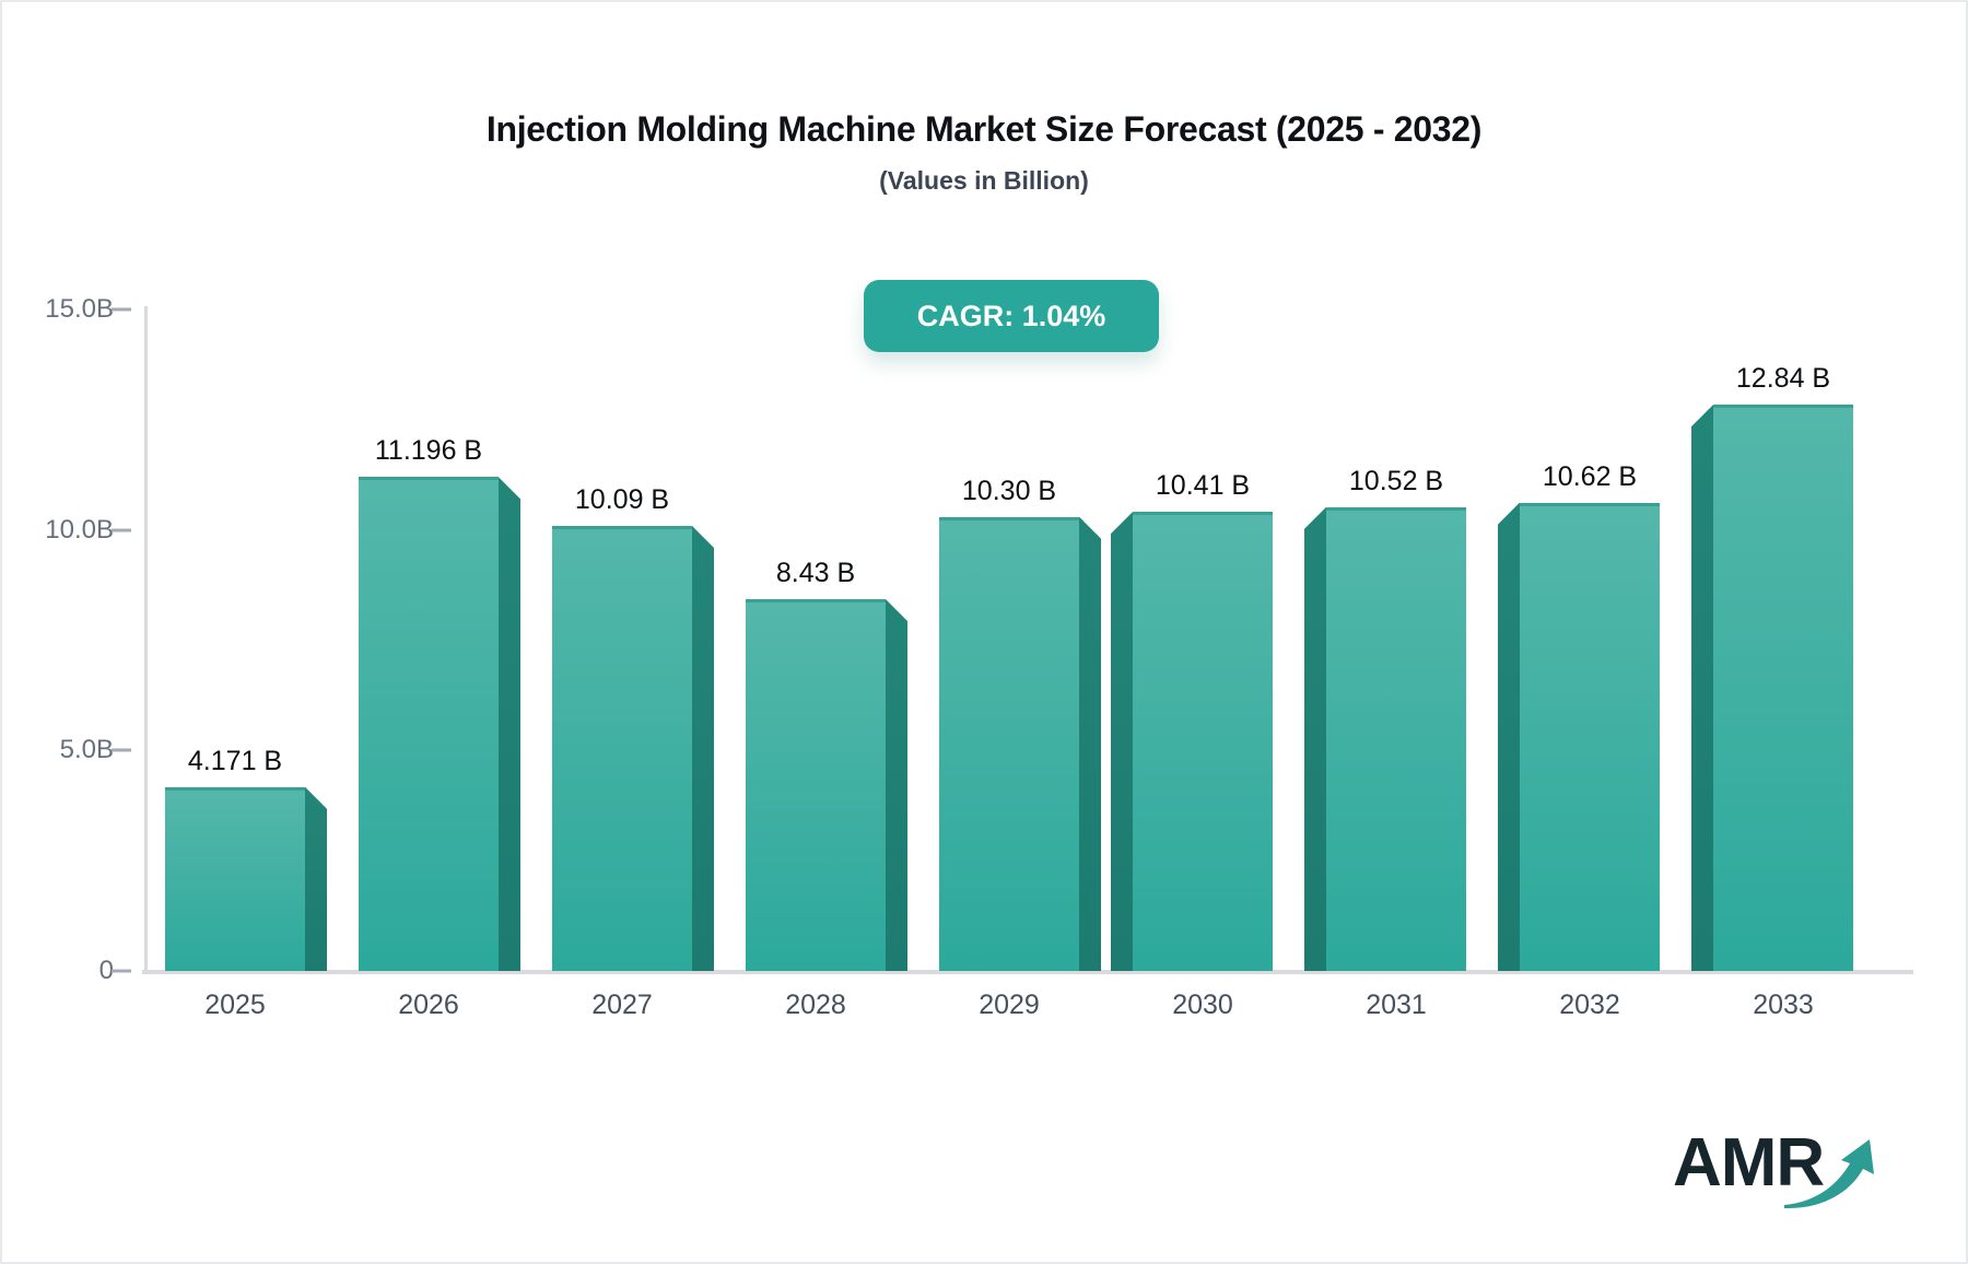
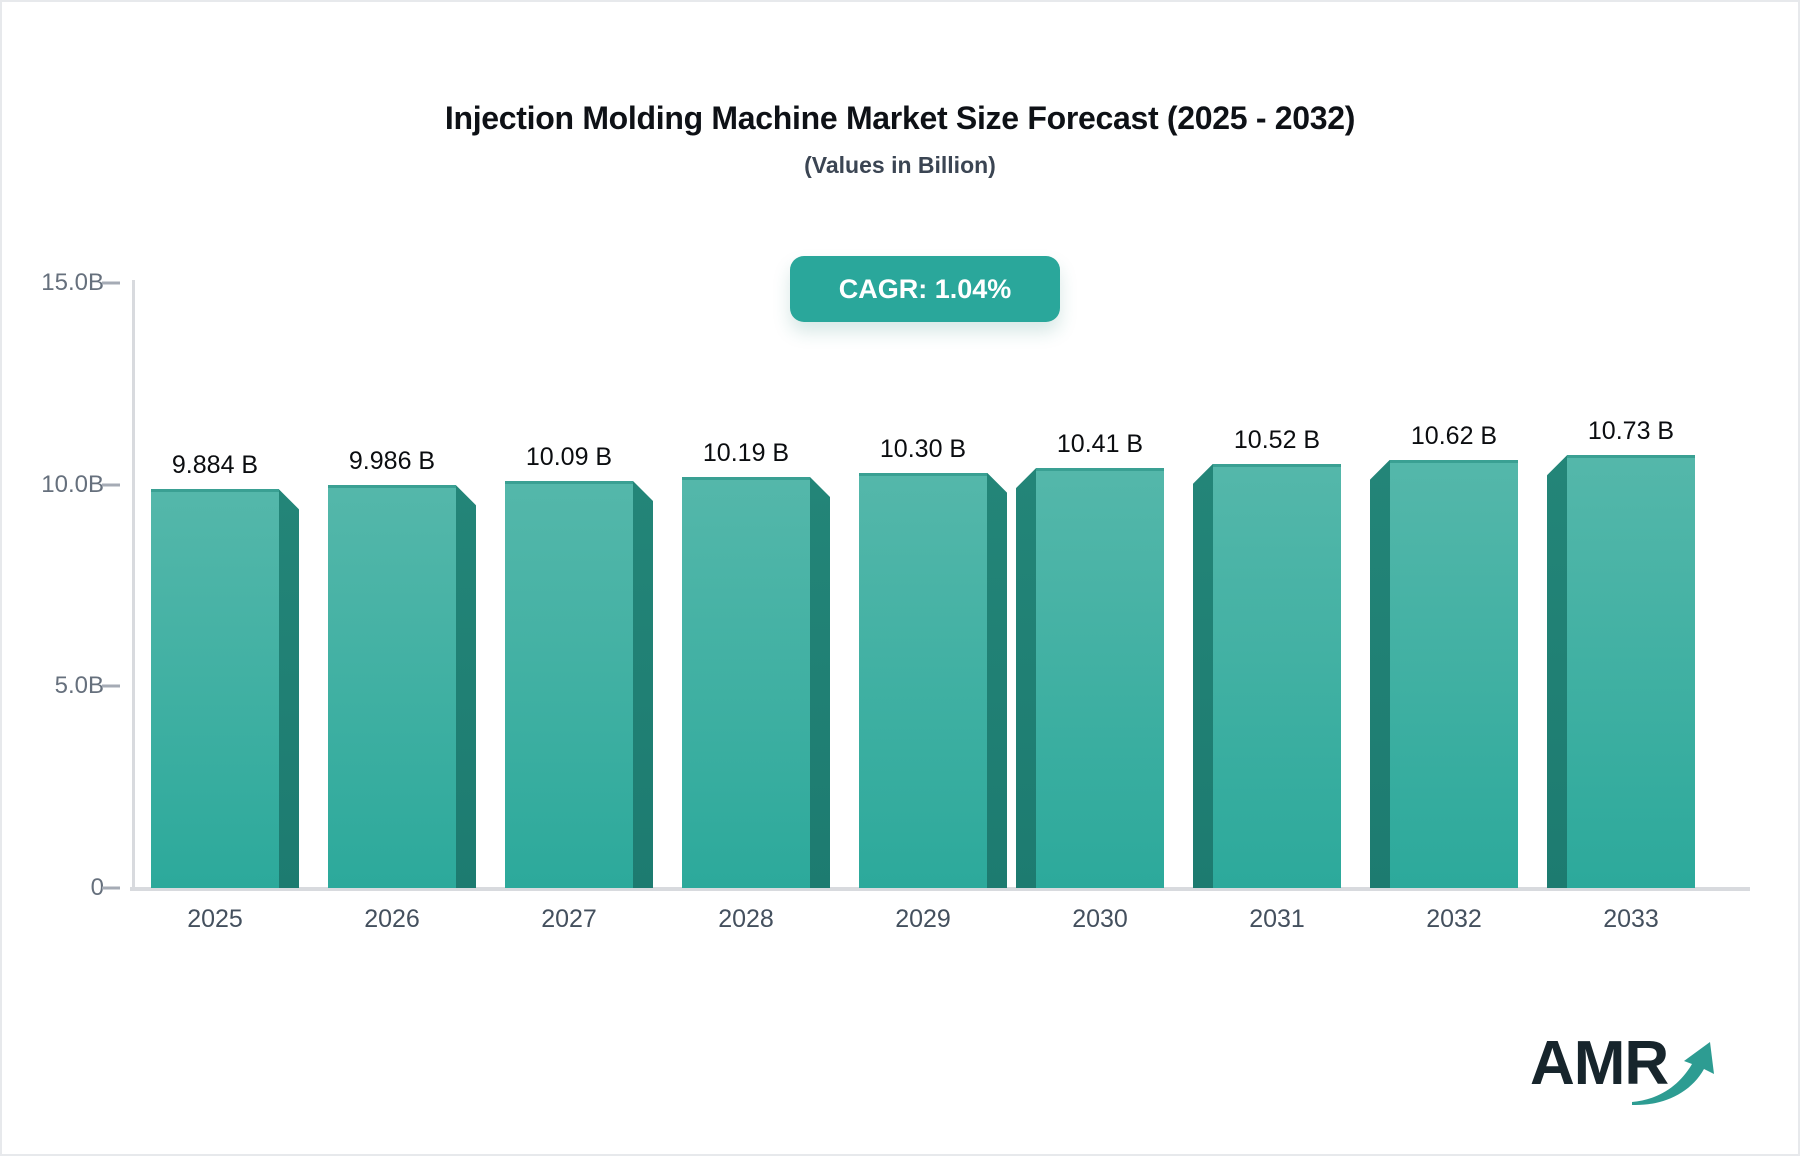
2025: 4.171 -> 9.884
2026: 11.196 -> 9.986
2028: 8.43 -> 10.19
2033: 12.84 -> 10.73
